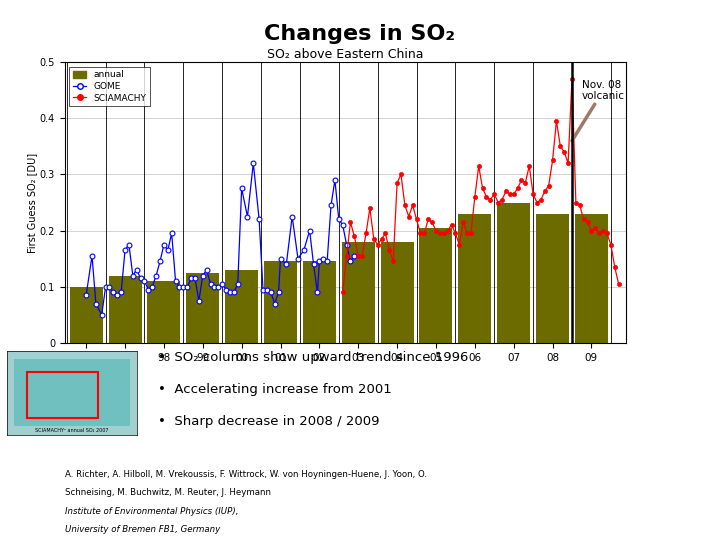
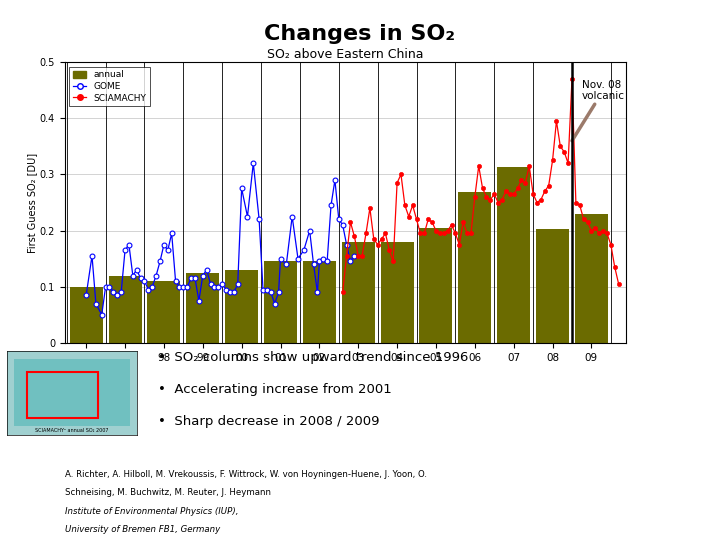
annual/06: 0.230 -> 0.268
annual/07: 0.250 -> 0.314
annual/08: 0.230 -> 0.202
